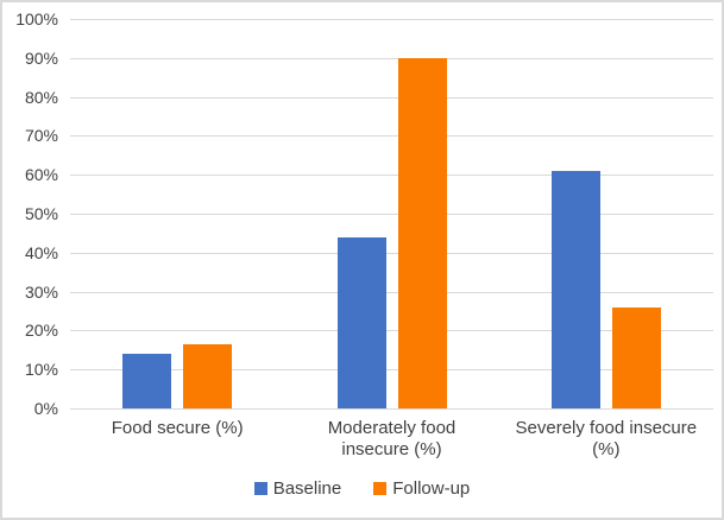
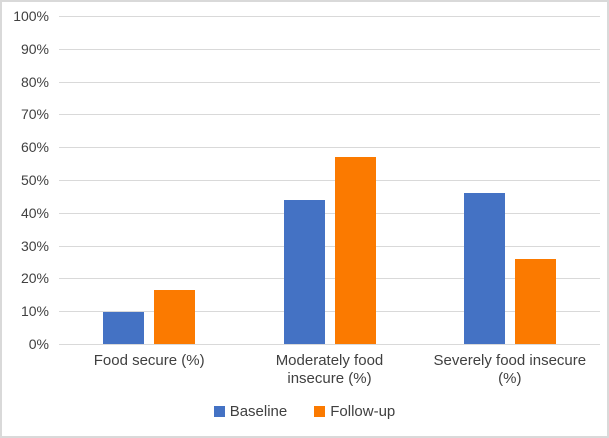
Baseline/Food secure (%): 14% -> 10%
Follow-up/Moderately food insecure (%): 90% -> 57%
Baseline/Severely food insecure (%): 61% -> 46%
